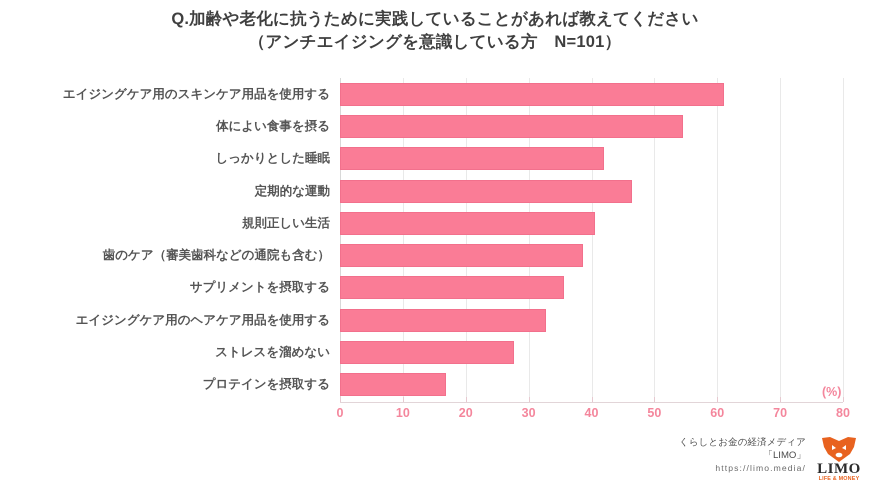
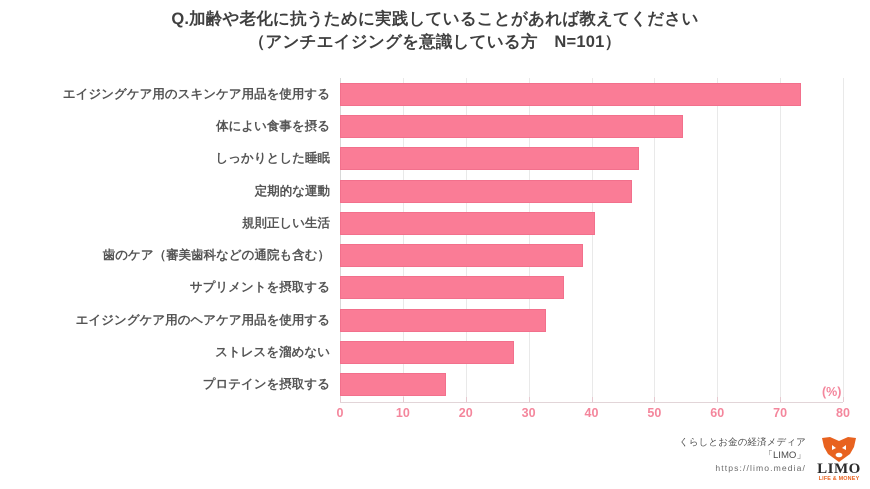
エイジングケア用のスキンケア用品を使用する: 61 -> 73
しっかりとした睡眠: 42 -> 48
